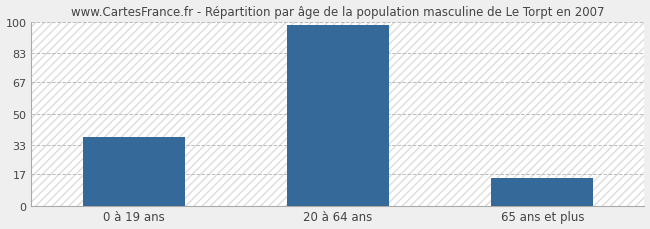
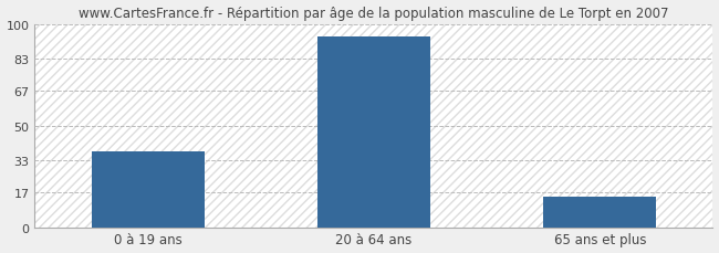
20 à 64 ans: 98 -> 94
